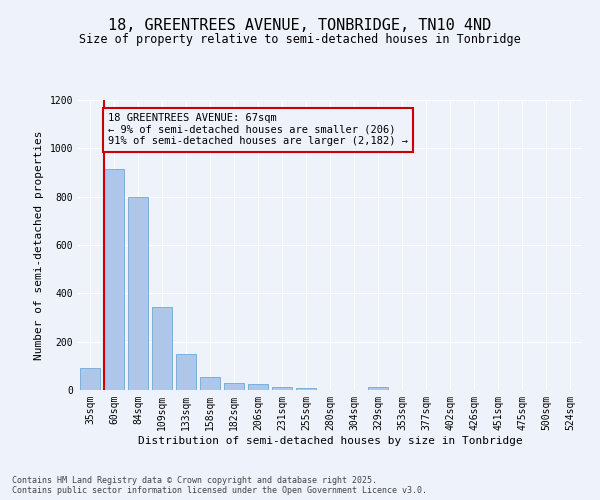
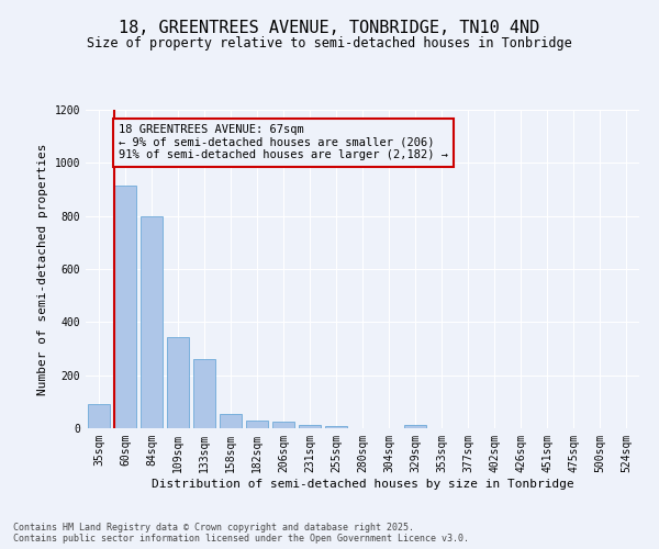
133sqm: 150 -> 260
